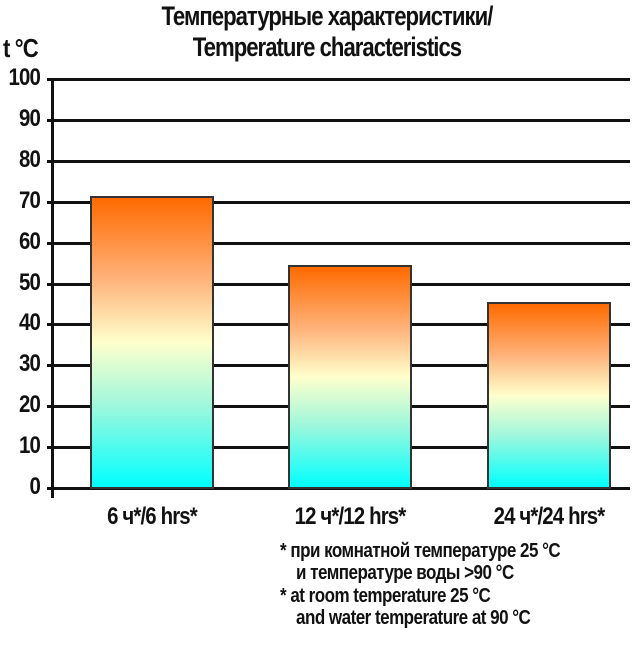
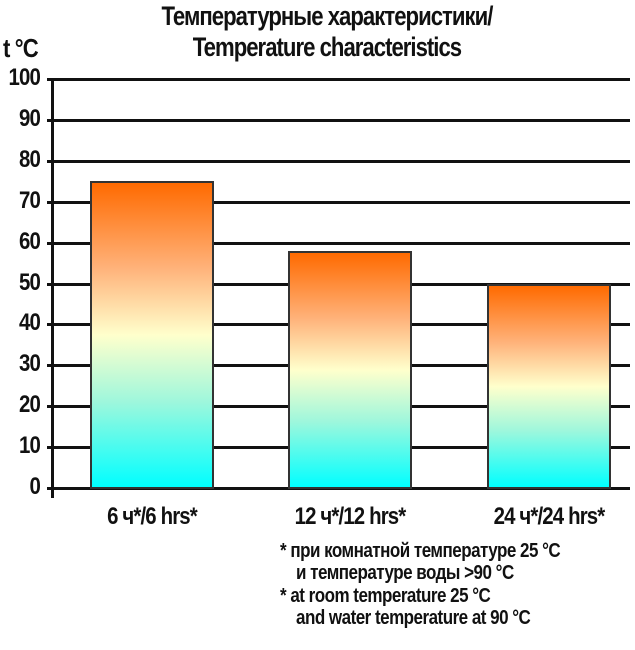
6 ч*/6 hrs*: 72 -> 75
12 ч*/12 hrs*: 54 -> 58
24 ч*/24 hrs*: 46 -> 50
